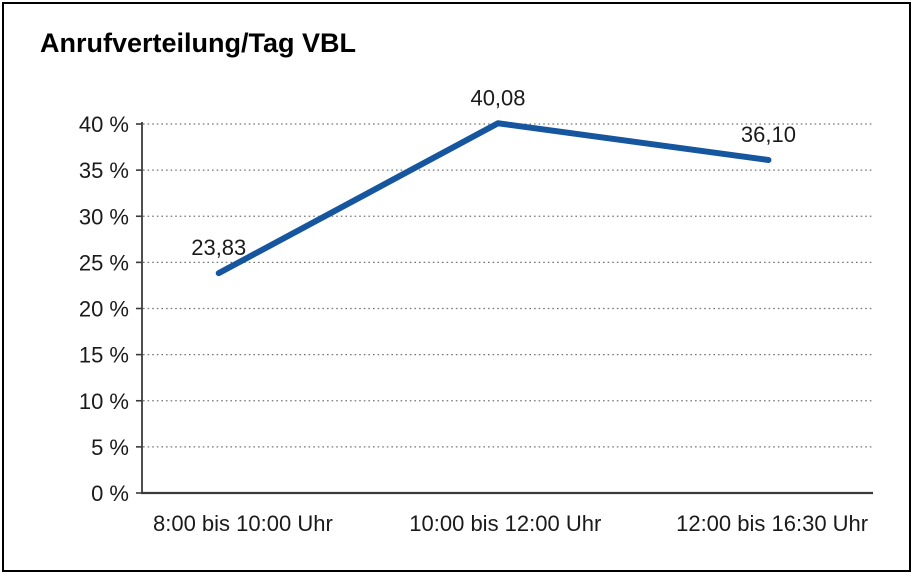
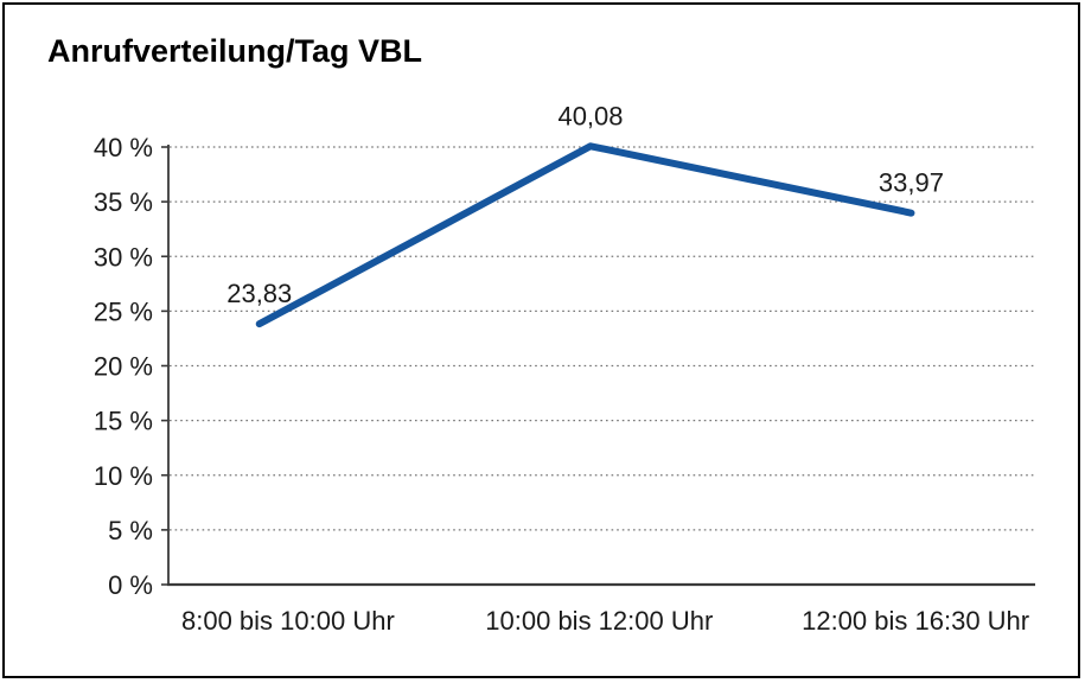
12:00 bis 16:30 Uhr: 36,10 -> 33,97
